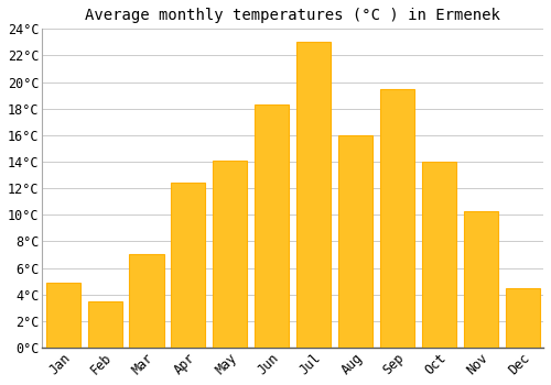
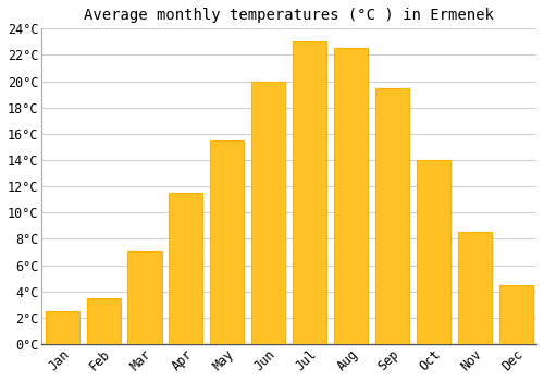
Jan: 4.9°C -> 2.5°C
Apr: 12.4°C -> 11.5°C
May: 14.1°C -> 15.5°C
Jun: 18.3°C -> 20.0°C
Aug: 16.0°C -> 22.5°C
Nov: 10.3°C -> 8.5°C
